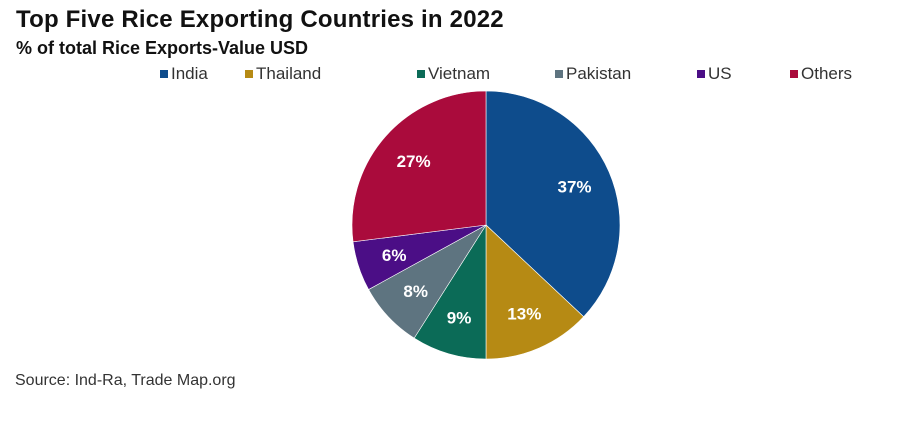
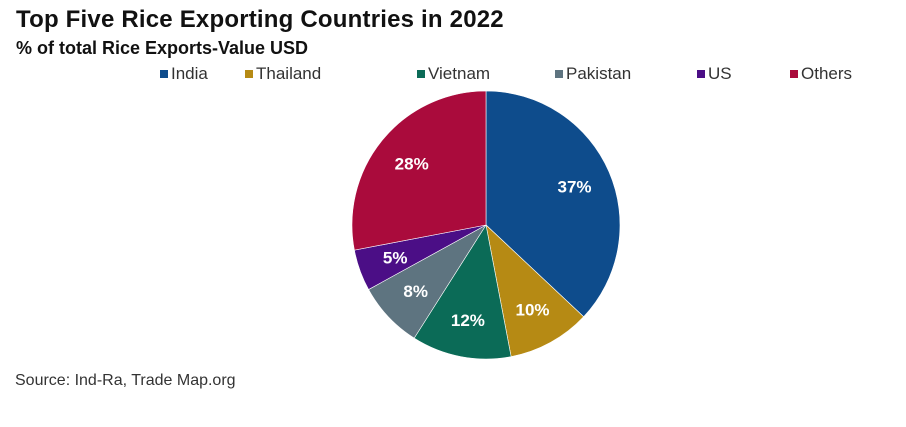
Thailand: 13% -> 10%
Vietnam: 9% -> 12%
US: 6% -> 5%
Others: 27% -> 28%
